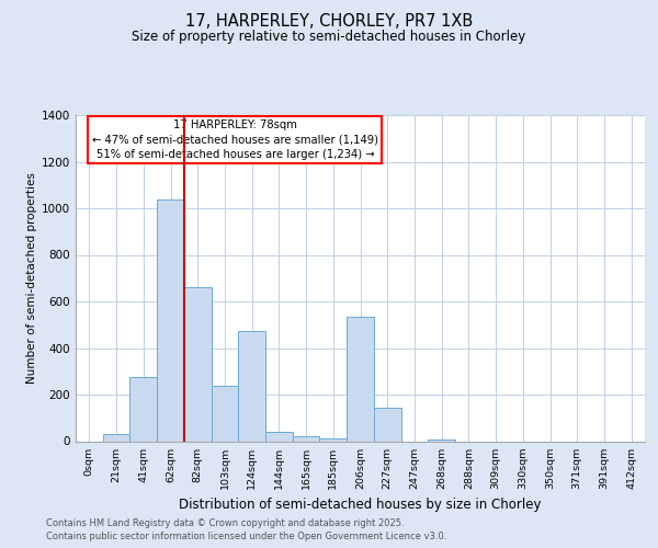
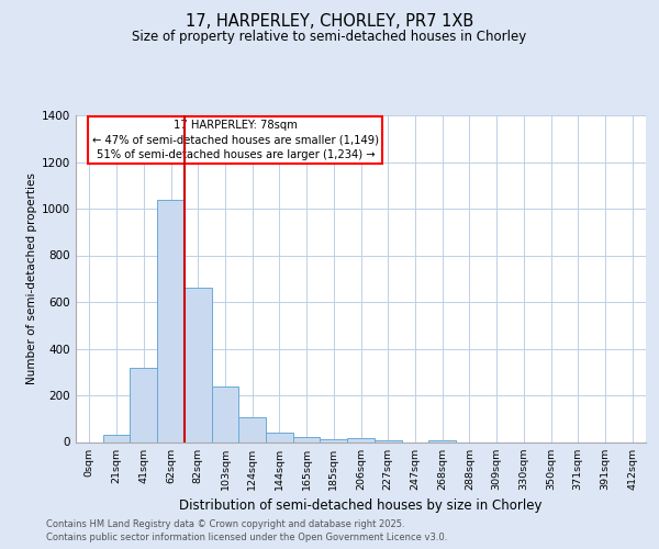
41sqm: 275 -> 320
124sqm: 475 -> 105
206sqm: 535 -> 15
227sqm: 145 -> 5
